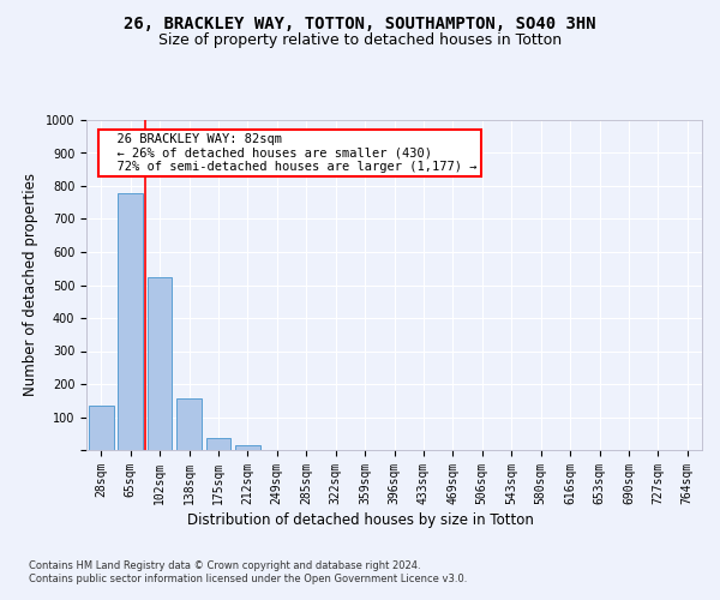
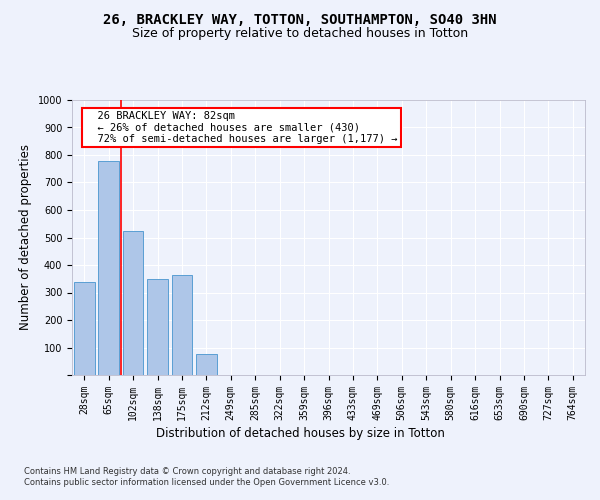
28sqm: 133 -> 340
138sqm: 158 -> 350
175sqm: 37 -> 365
212sqm: 13 -> 75
